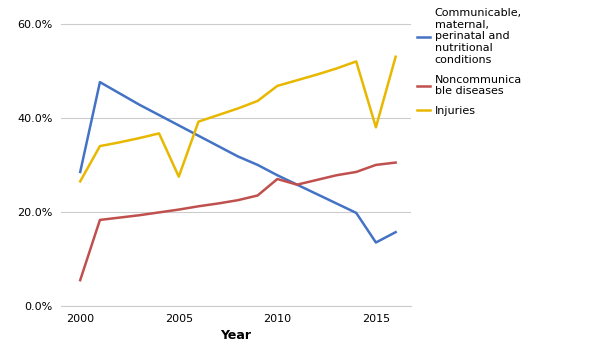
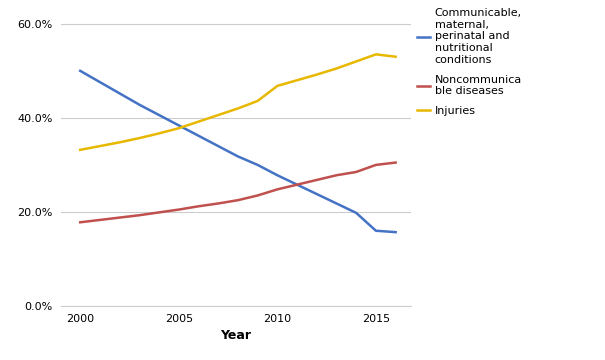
Communicable, maternal, perinatal and nutritional conditions/2000: 28.5% -> 50.0%
Noncommunica ble diseases/2000: 5.5% -> 17.8%
Injuries/2000: 26.5% -> 33.2%
Injuries/2005: 27.5% -> 37.8%
Noncommunica ble diseases/2010: 27.0% -> 24.8%
Communicable, maternal, perinatal and nutritional conditions/2015: 13.5% -> 16.0%
Injuries/2015: 38.0% -> 53.5%
